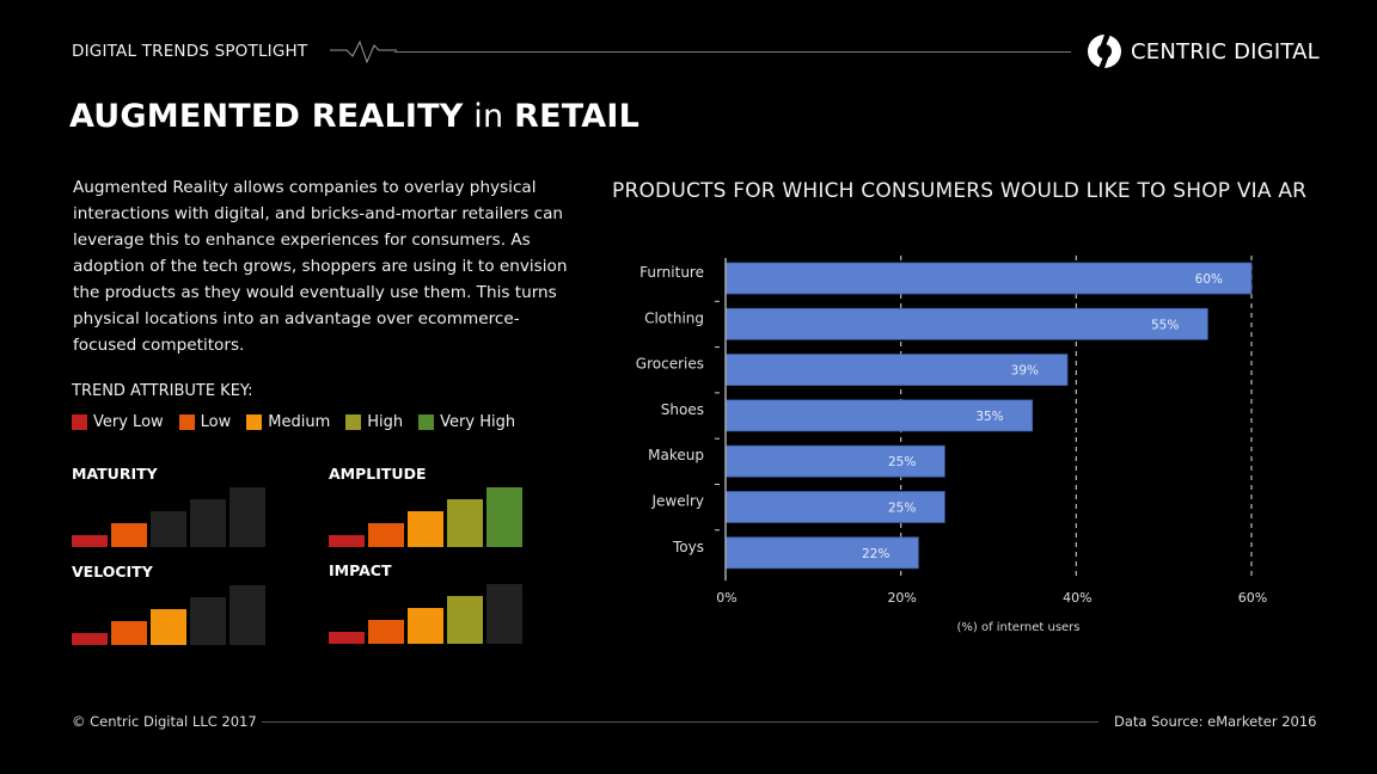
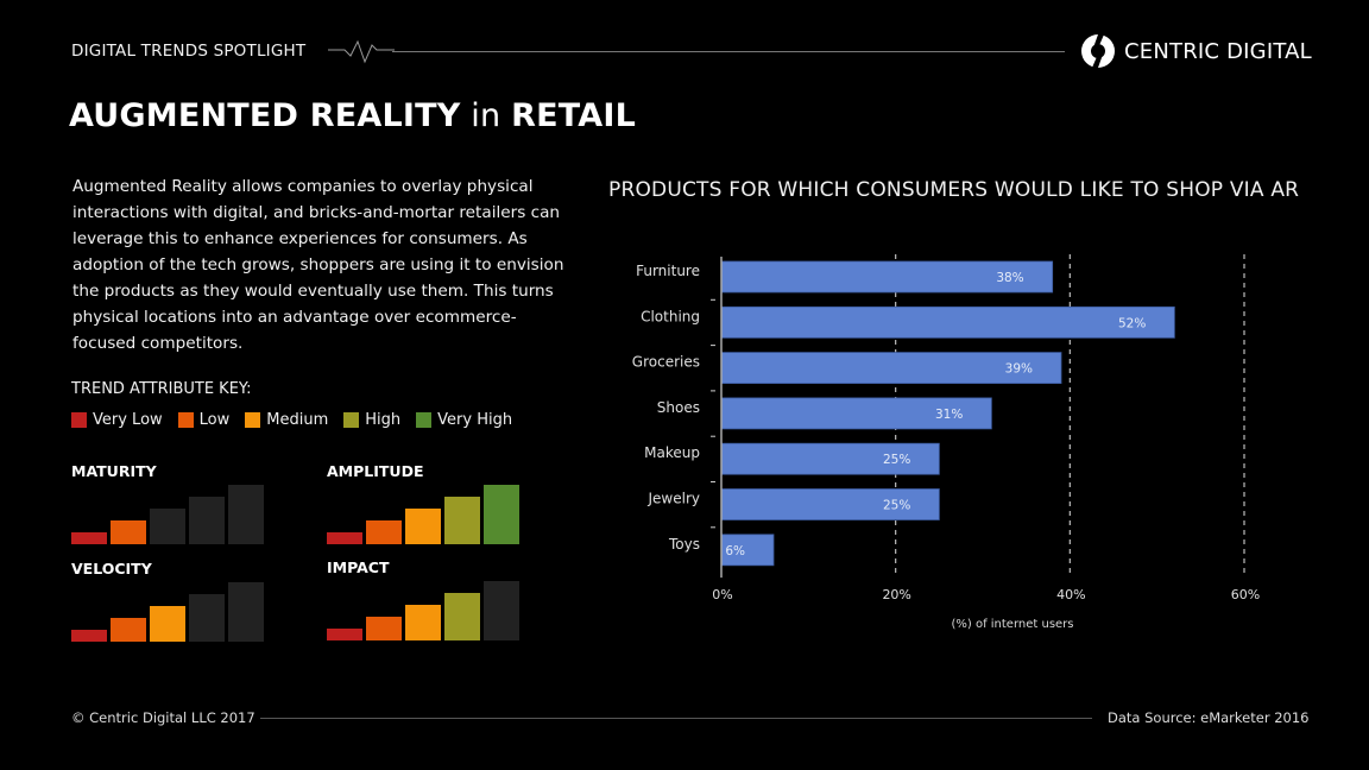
Furniture: 60% -> 38%
Clothing: 55% -> 52%
Shoes: 35% -> 31%
Toys: 22% -> 6%
